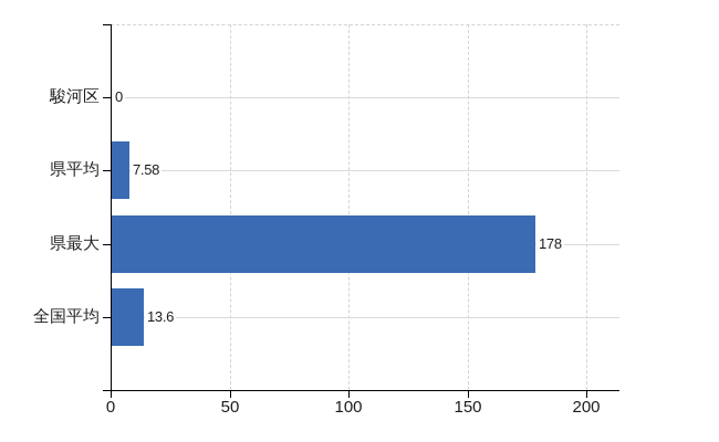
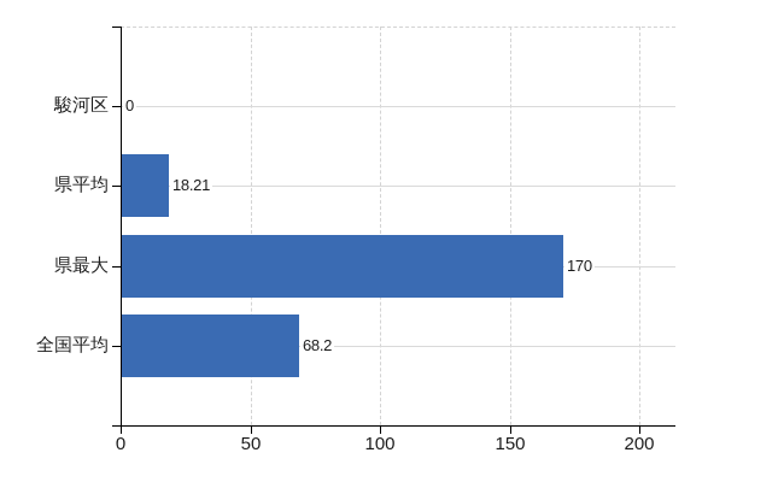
県平均: 7.58 -> 18.21
県最大: 178 -> 170
全国平均: 13.6 -> 68.2
